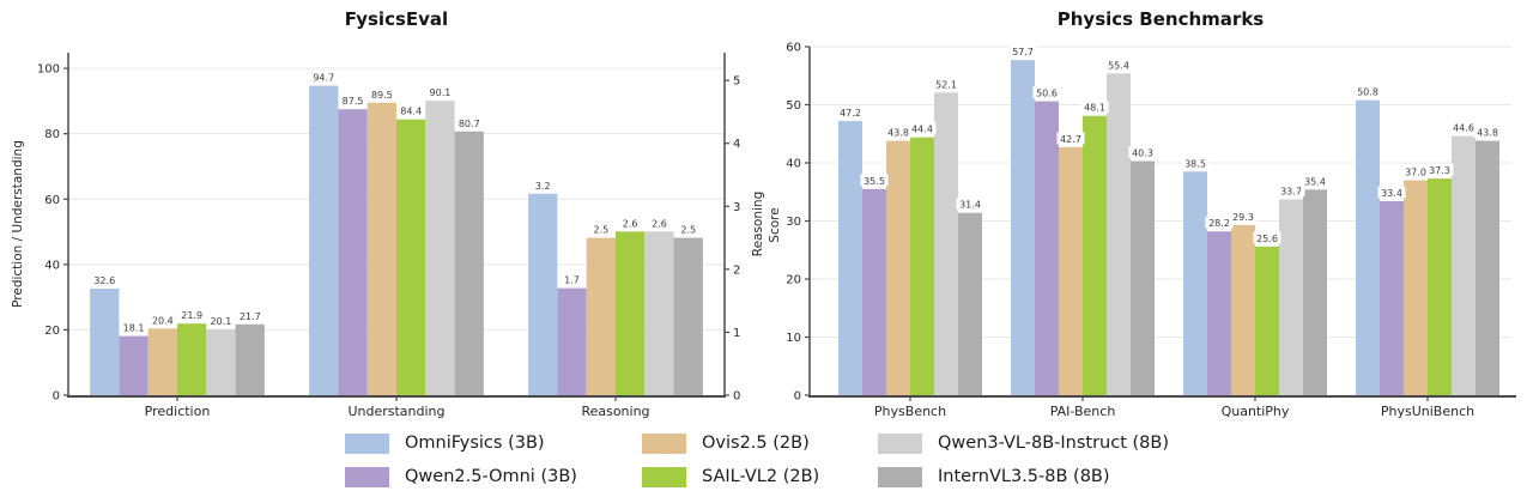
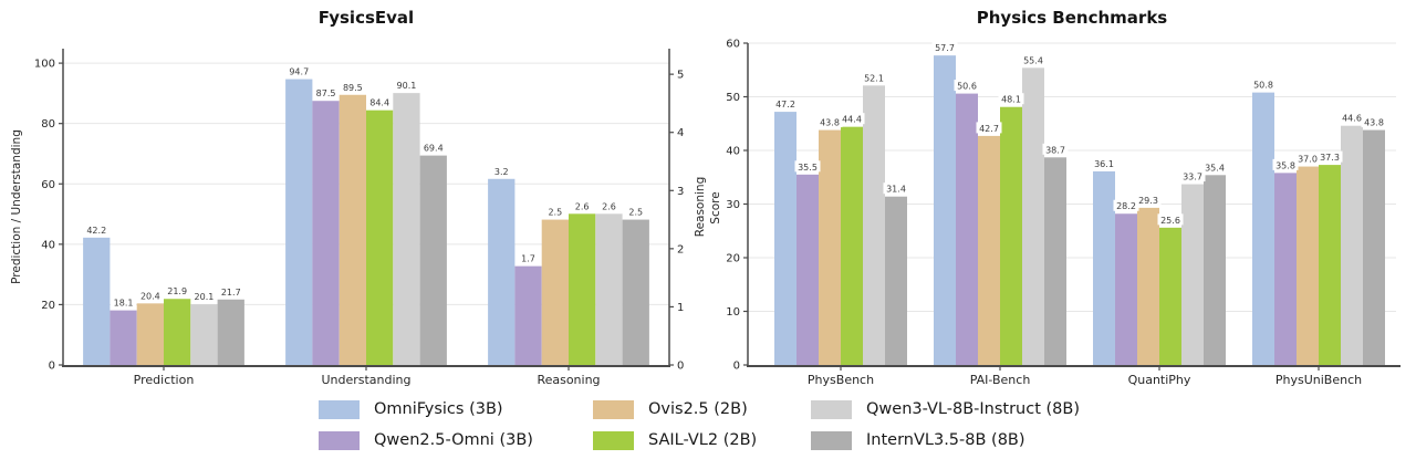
FysicsEval/OmniFysics (3B)/Prediction: 32.6 -> 42.2
FysicsEval/InternVL3.5-8B (8B)/Understanding: 80.7 -> 69.4
Physics Benchmarks/InternVL3.5-8B (8B)/PAI-Bench: 40.3 -> 38.7
Physics Benchmarks/OmniFysics (3B)/QuantiPhy: 38.5 -> 36.1
Physics Benchmarks/Qwen2.5-Omni (3B)/PhysUniBench: 33.4 -> 35.8
